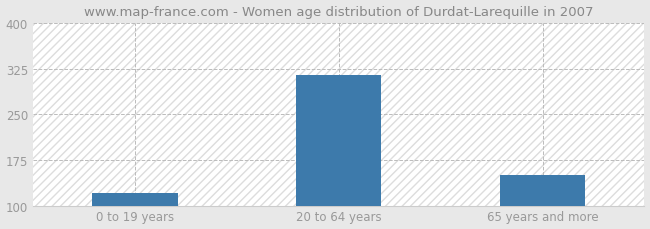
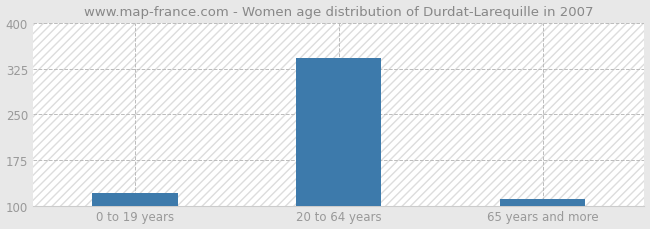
20 to 64 years: 314 -> 342
65 years and more: 150 -> 110
